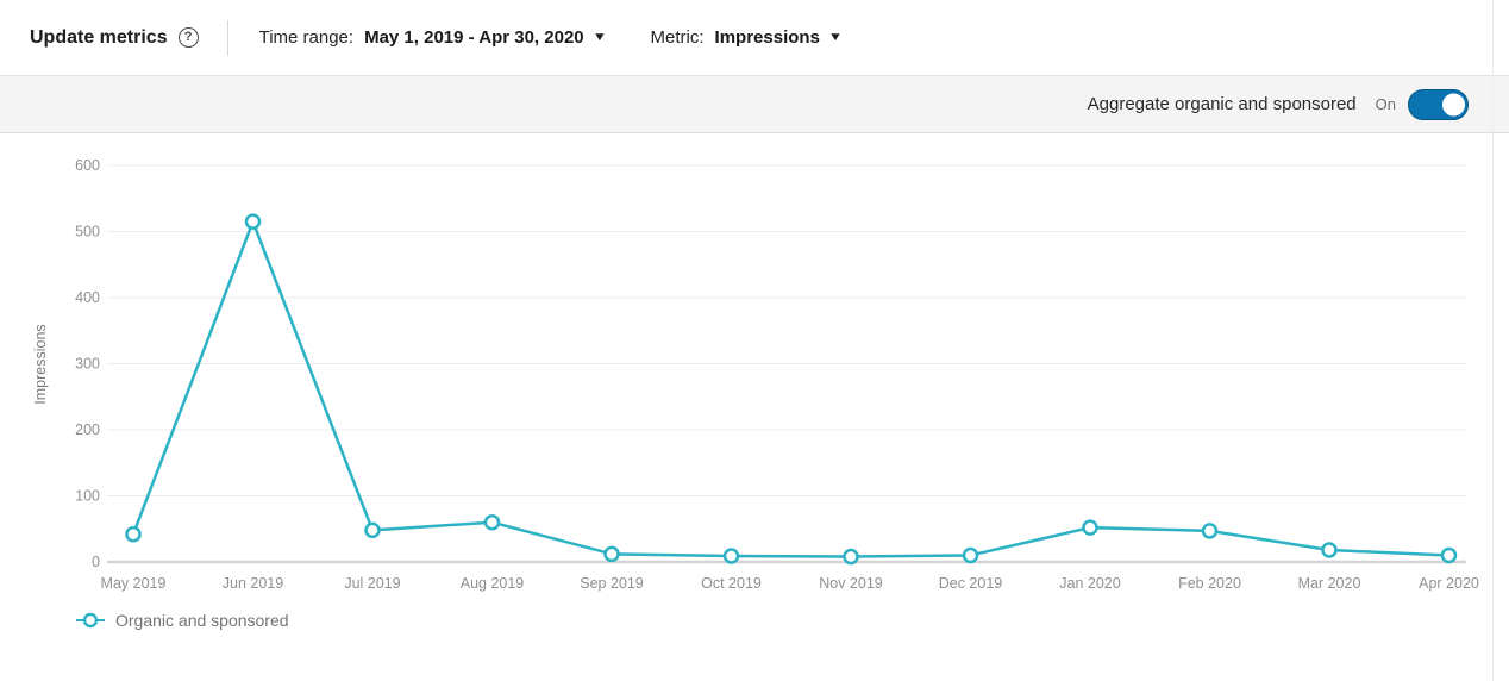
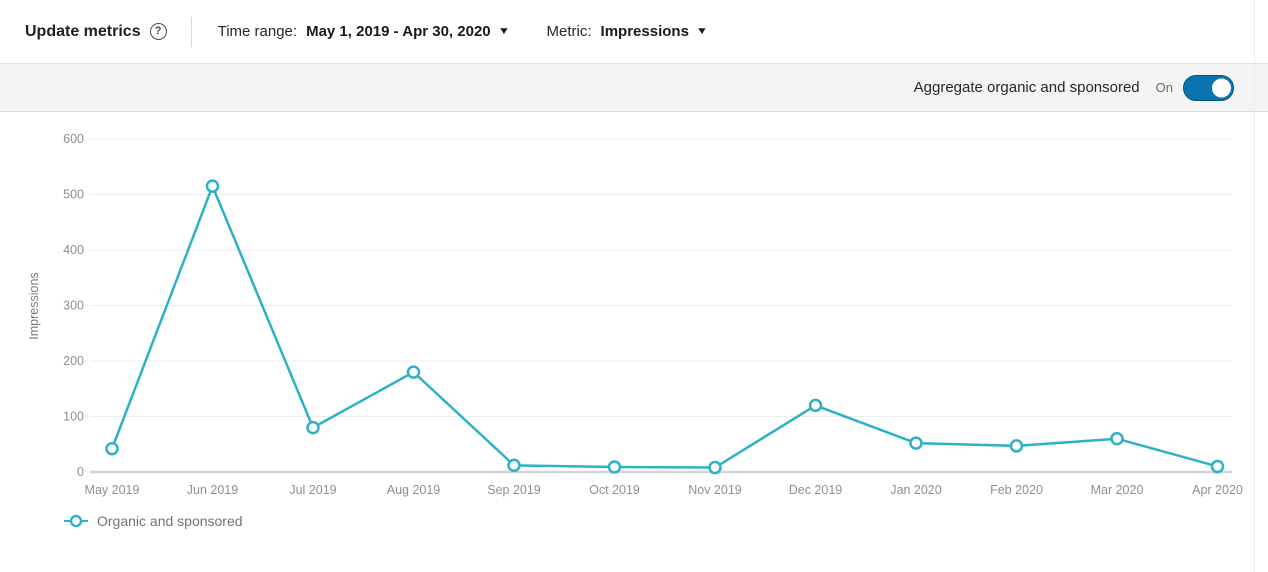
Jul 2019: 50 -> 80
Aug 2019: 60 -> 180
Dec 2019: 10 -> 120
Mar 2020: 20 -> 60
